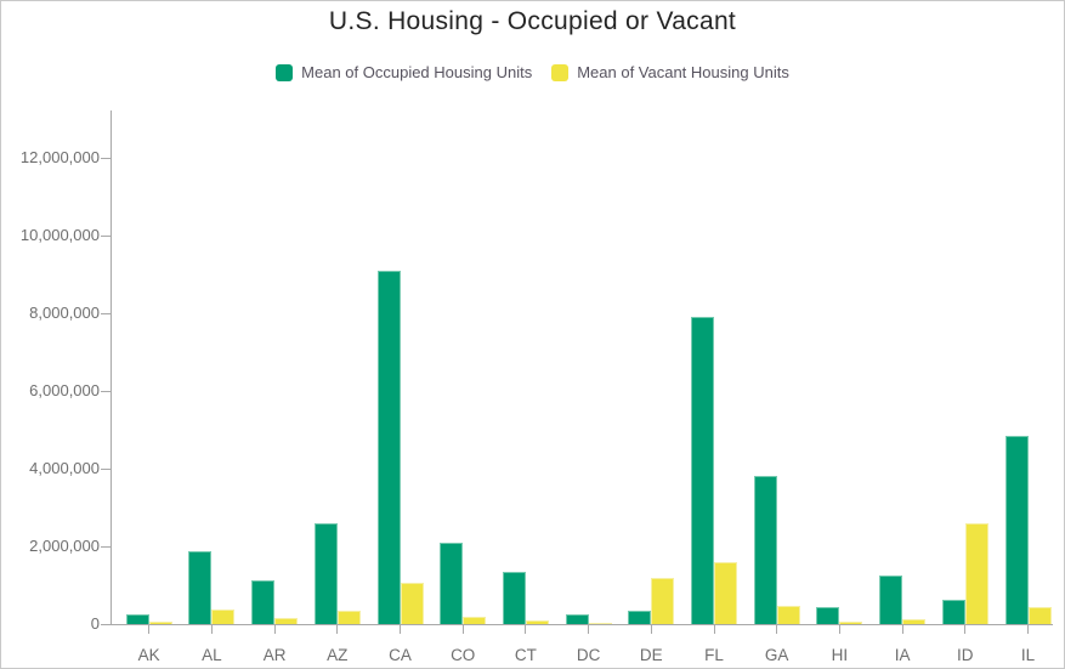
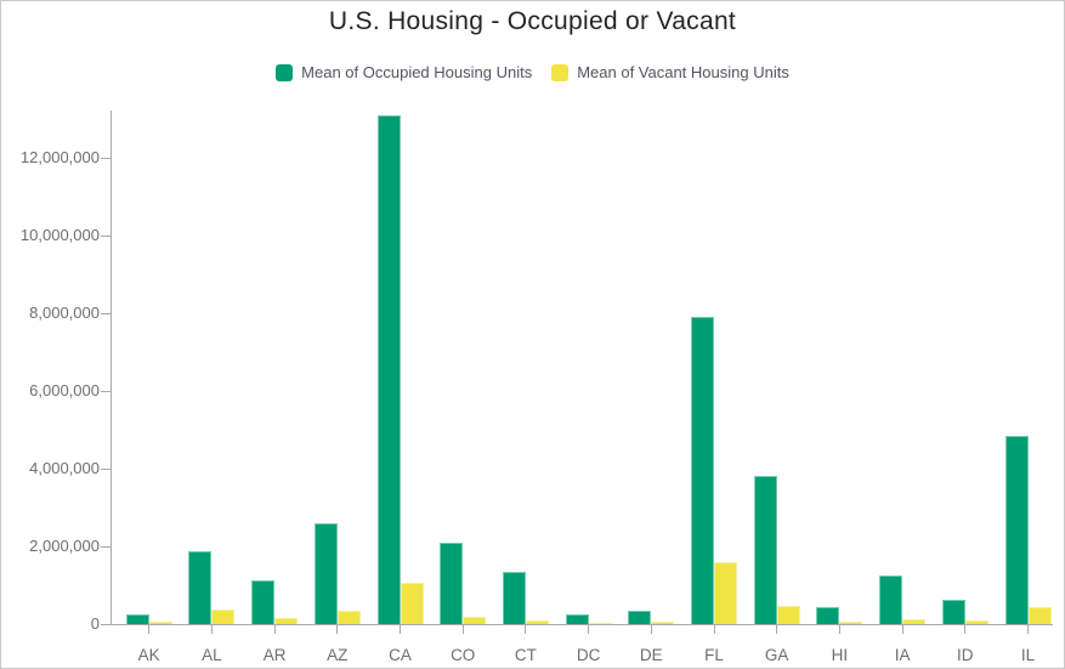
Mean of Occupied Housing Units/CA: 9100000 -> 13100000
Mean of Vacant Housing Units/DE: 1200000 -> 100000
Mean of Vacant Housing Units/ID: 2600000 -> 100000
